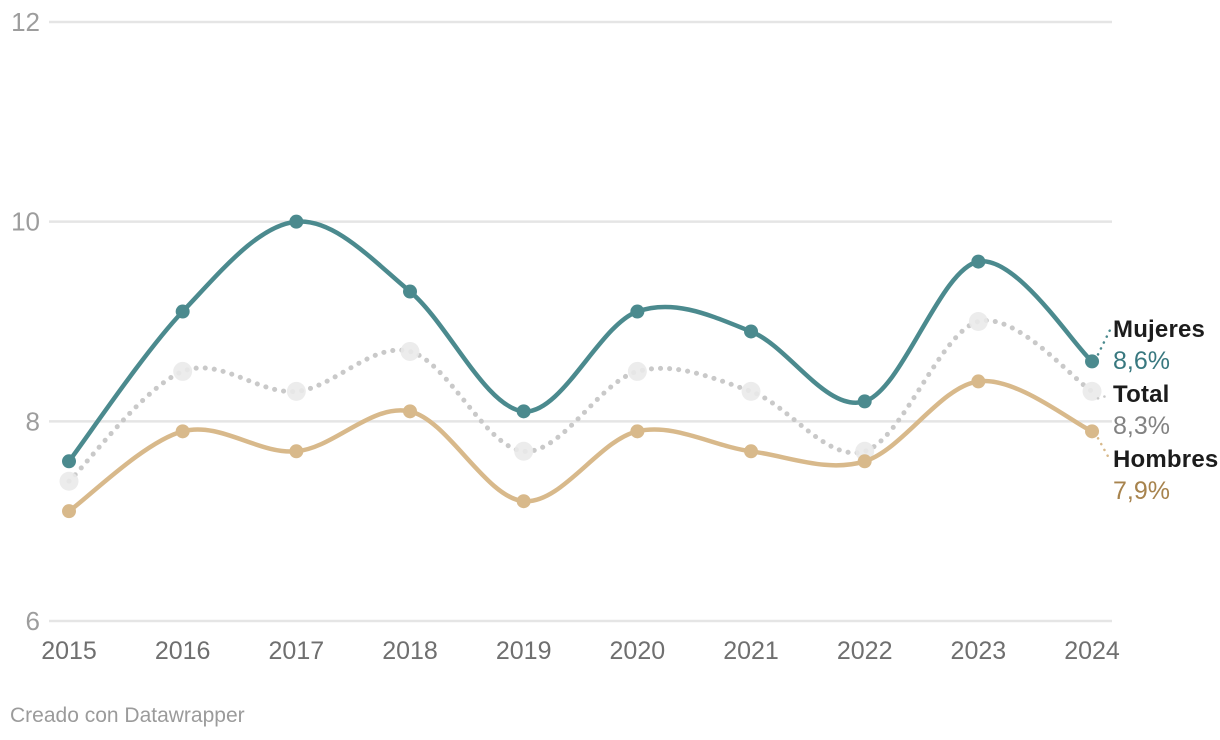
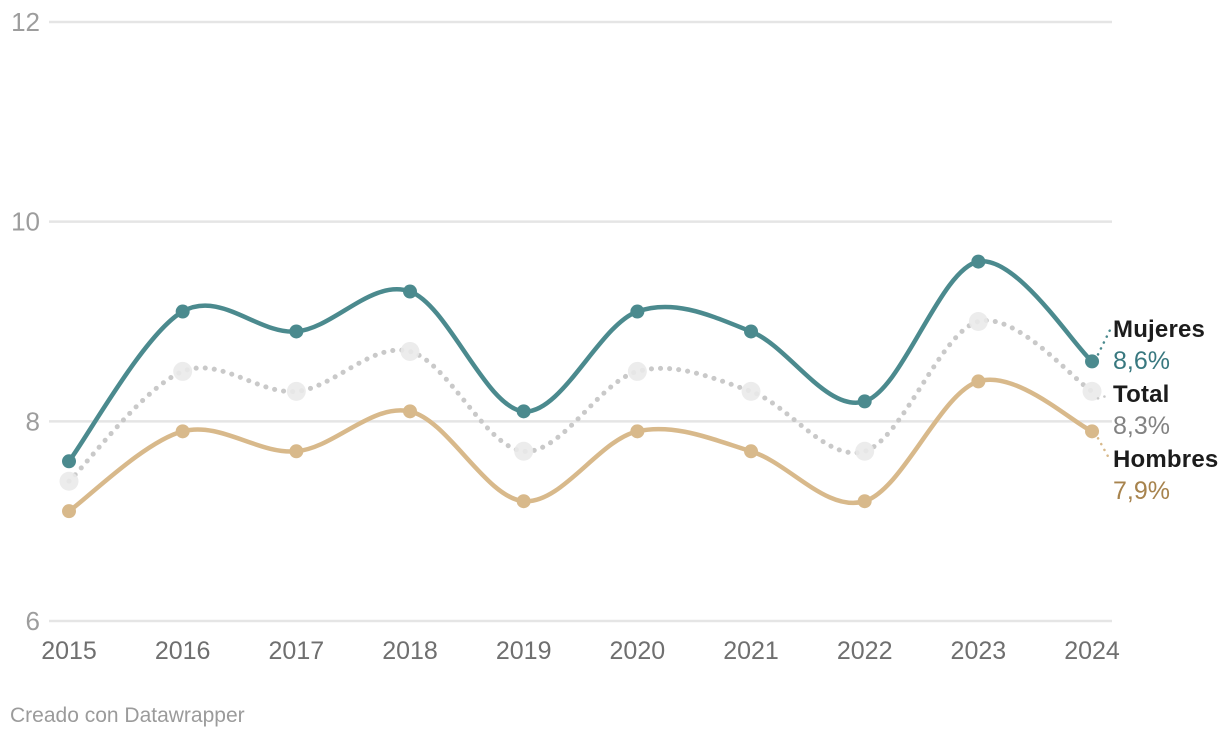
Mujeres/2017: 10.0 -> 8.9
Hombres/2022: 7.6 -> 7.2
